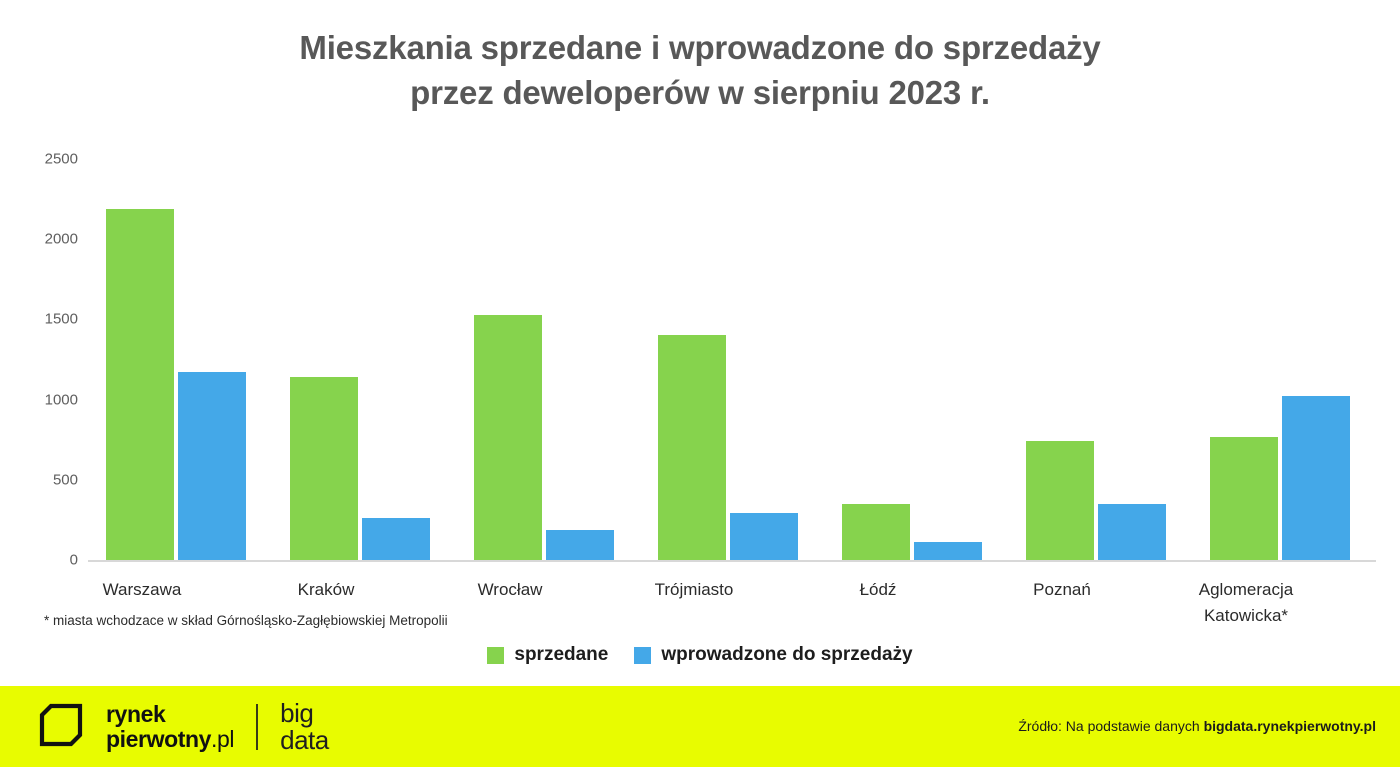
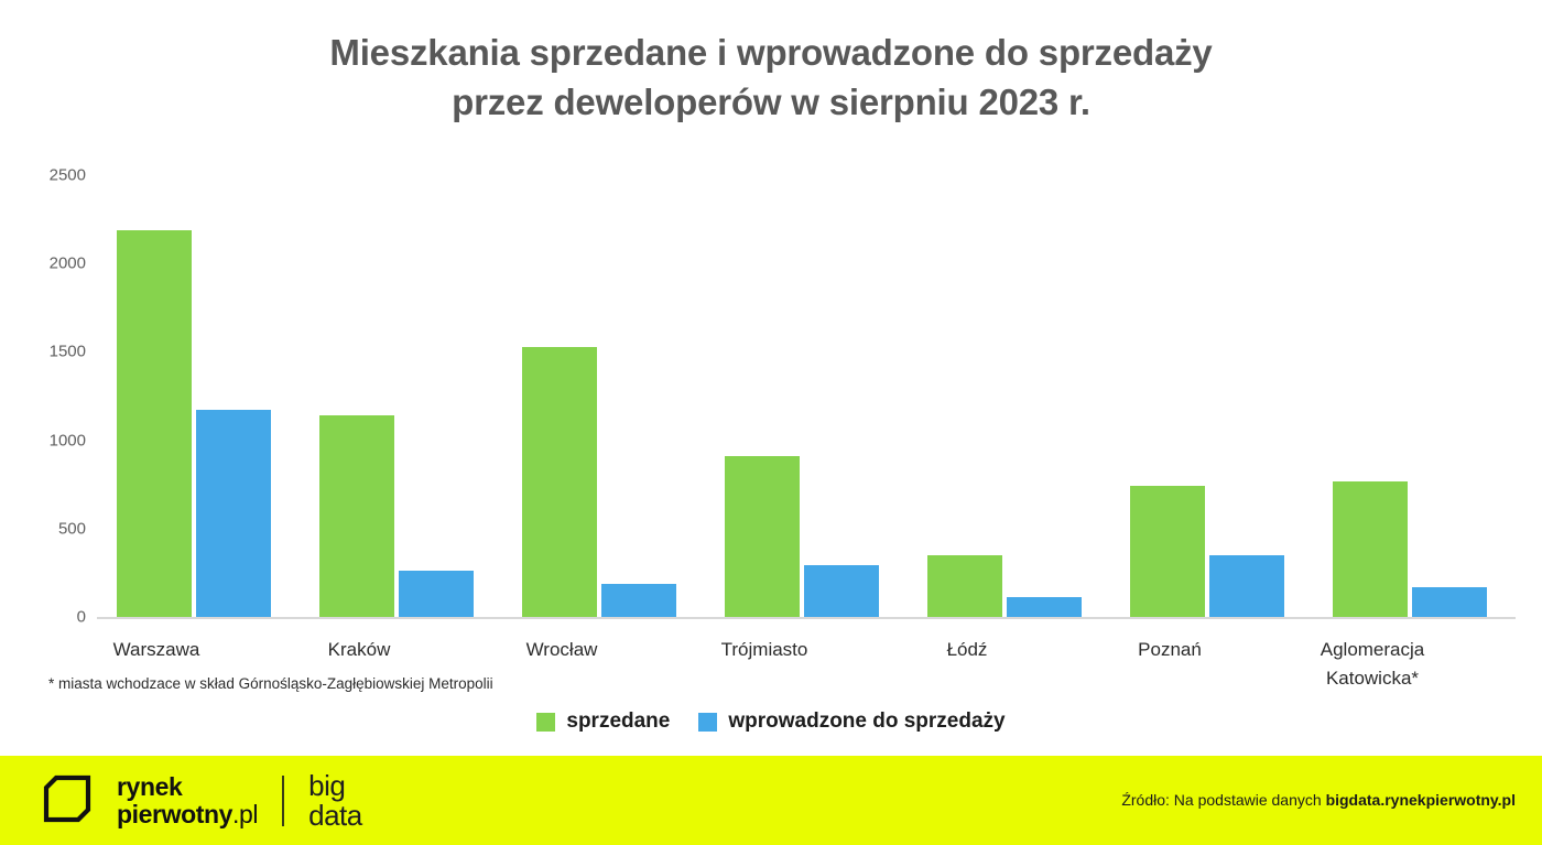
sprzedane/Trójmiasto: 1400 -> 910
wprowadzone do sprzedaży/Aglomeracja Katowicka*: 1020 -> 170
